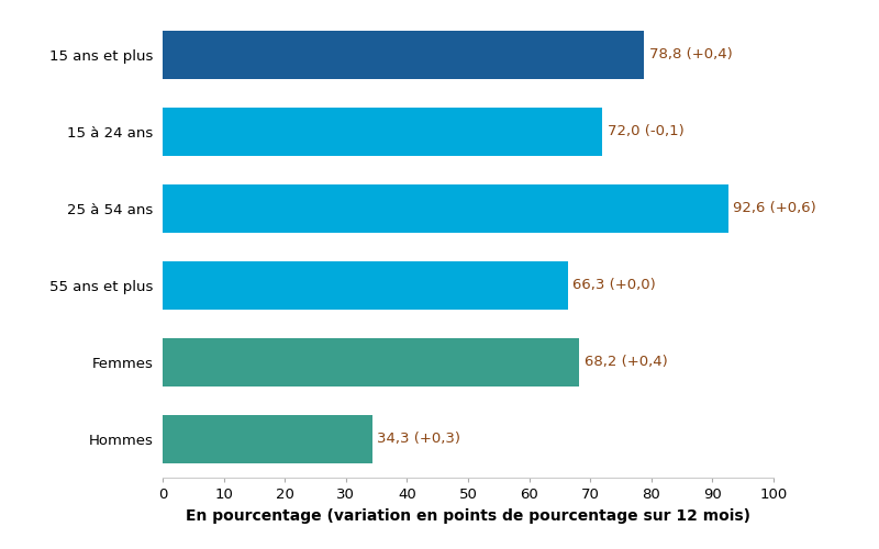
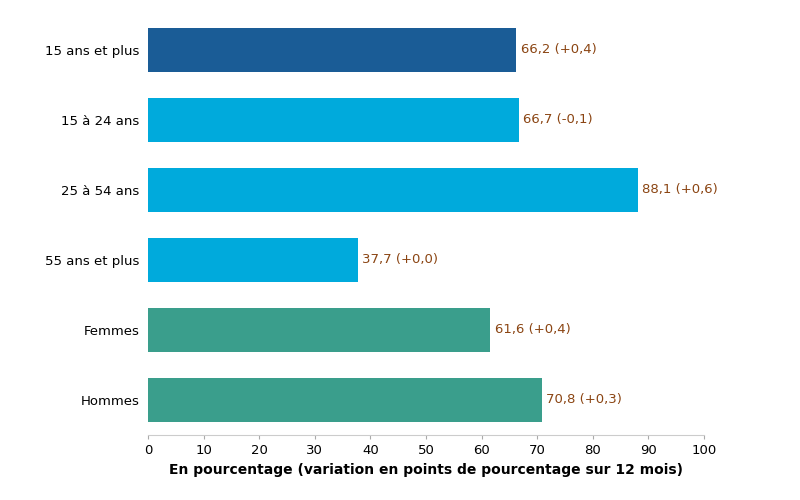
15 ans et plus: 78,8 -> 66,2
15 à 24 ans: 72,0 -> 66,7
25 à 54 ans: 92,6 -> 88,1
55 ans et plus: 66,3 -> 37,7
Femmes: 68,2 -> 61,6
Hommes: 34,3 -> 70,8
